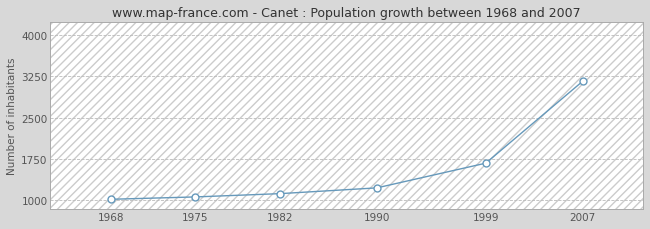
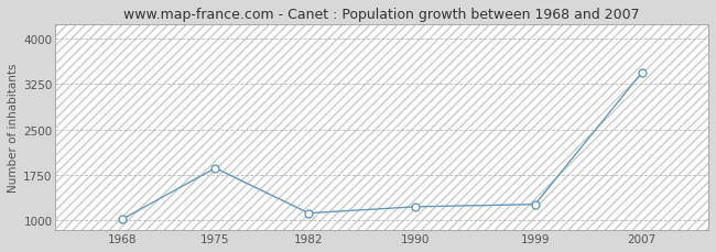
1975: 1060 -> 1860
1999: 1670 -> 1260
2007: 3160 -> 3440
